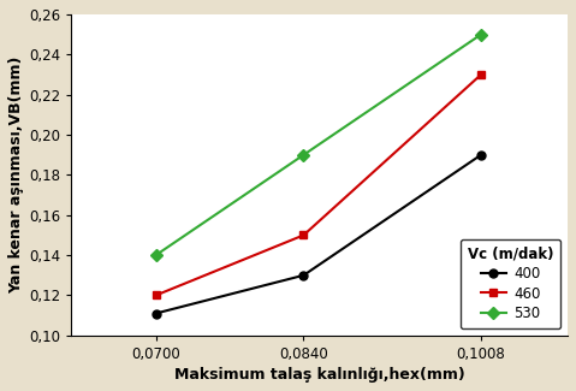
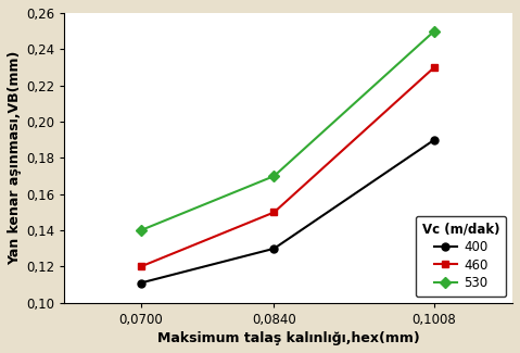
530/0,0840: 0,19 -> 0,17
